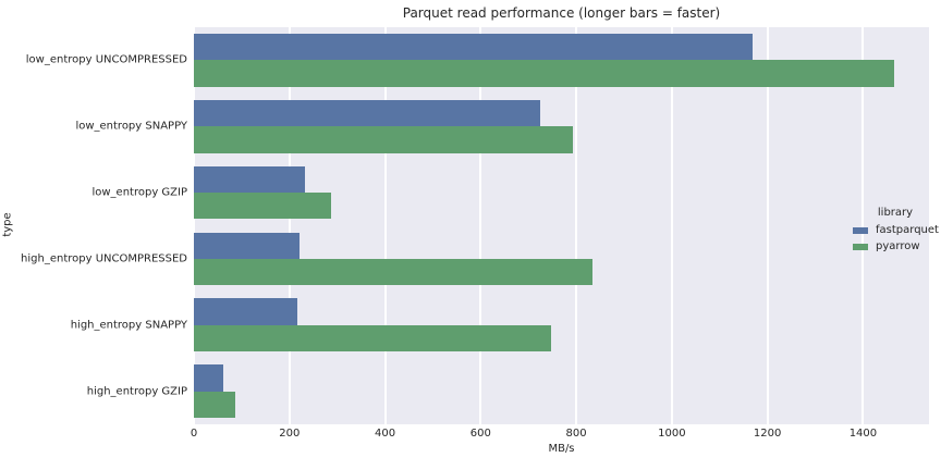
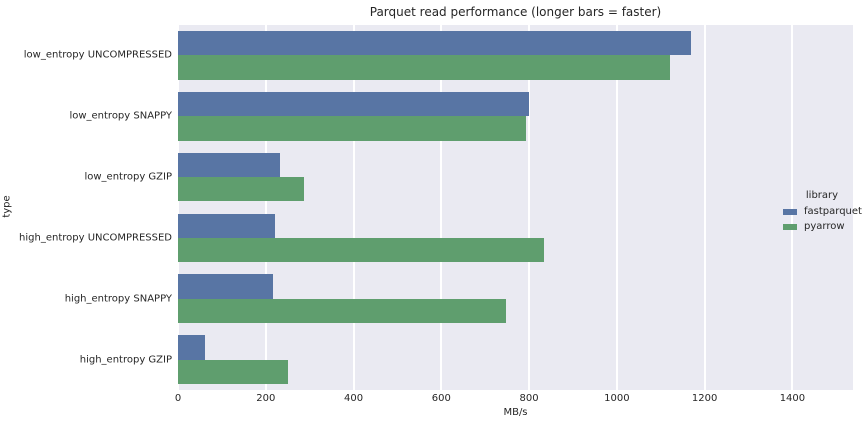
pyarrow/low_entropy UNCOMPRESSED: 1460 -> 1120
fastparquet/low_entropy SNAPPY: 720 -> 800
pyarrow/high_entropy GZIP: 90 -> 250
